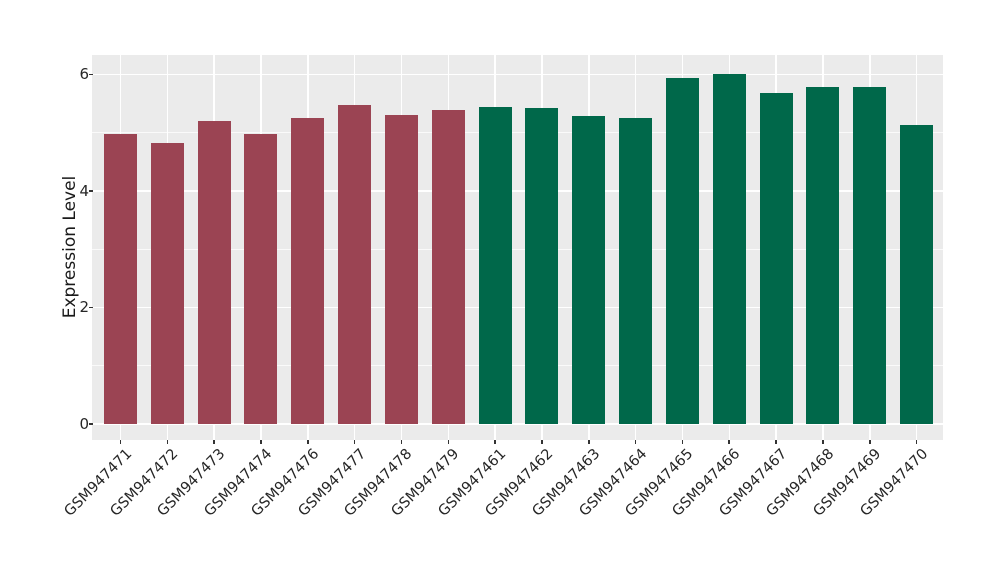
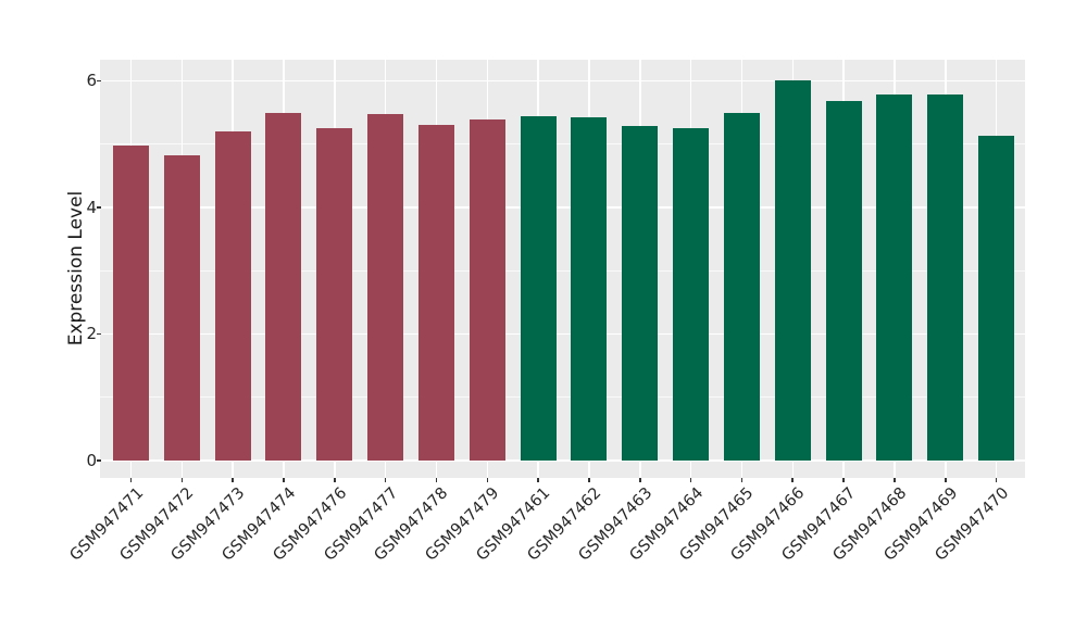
GSM947474: 5.0 -> 5.5
GSM947465: 5.9 -> 5.5
